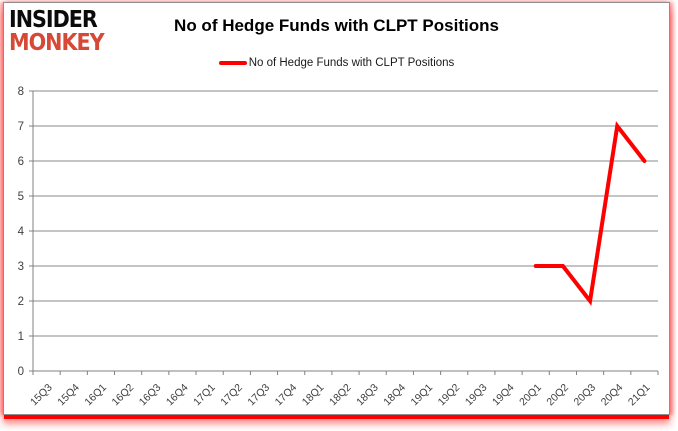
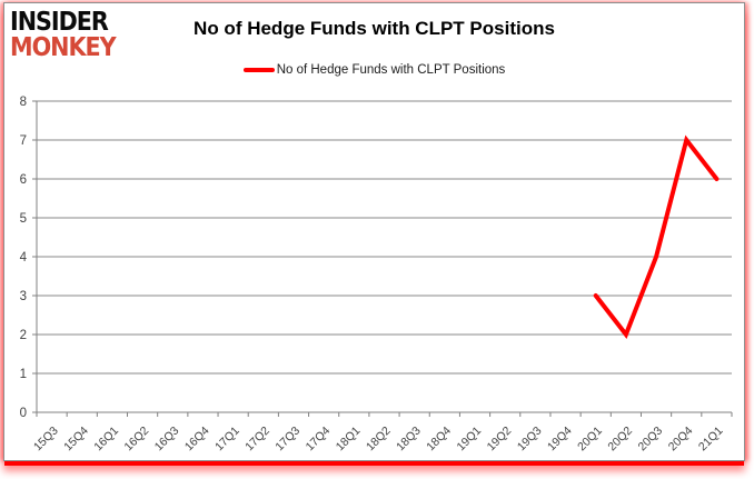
20Q2: 3 -> 2
20Q3: 2 -> 4
